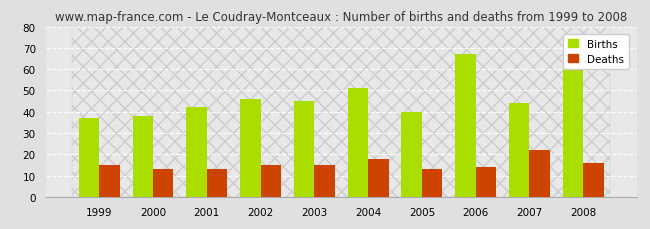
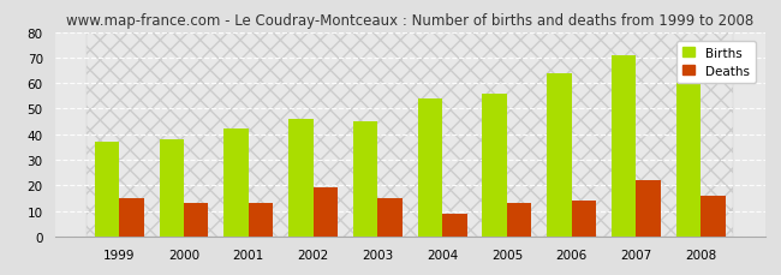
Deaths/2002: 15 -> 19
Births/2004: 51 -> 54
Deaths/2004: 18 -> 9
Births/2005: 40 -> 56
Births/2006: 67 -> 64
Births/2007: 44 -> 71
